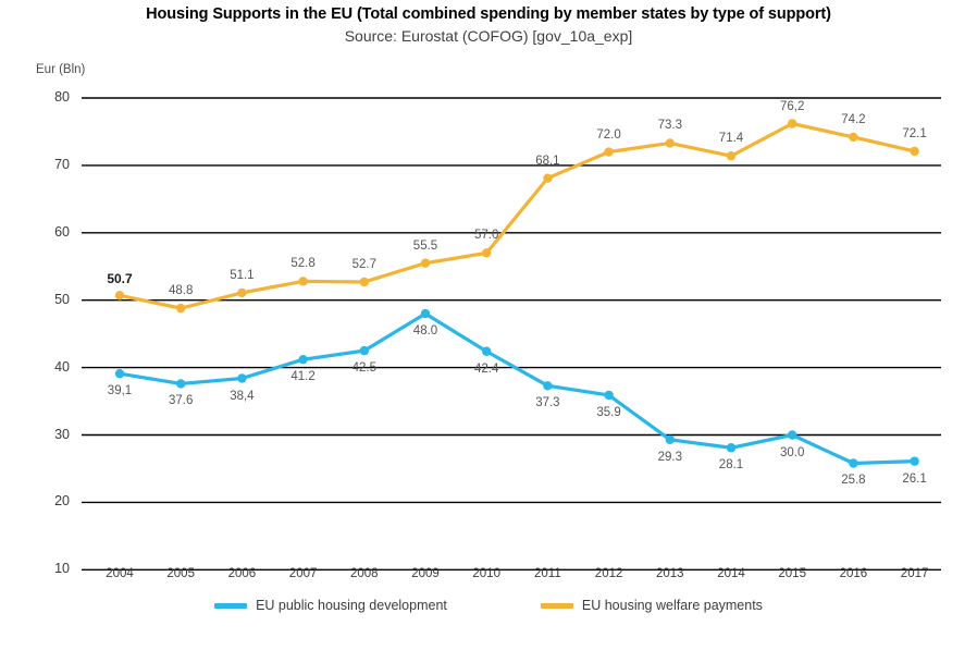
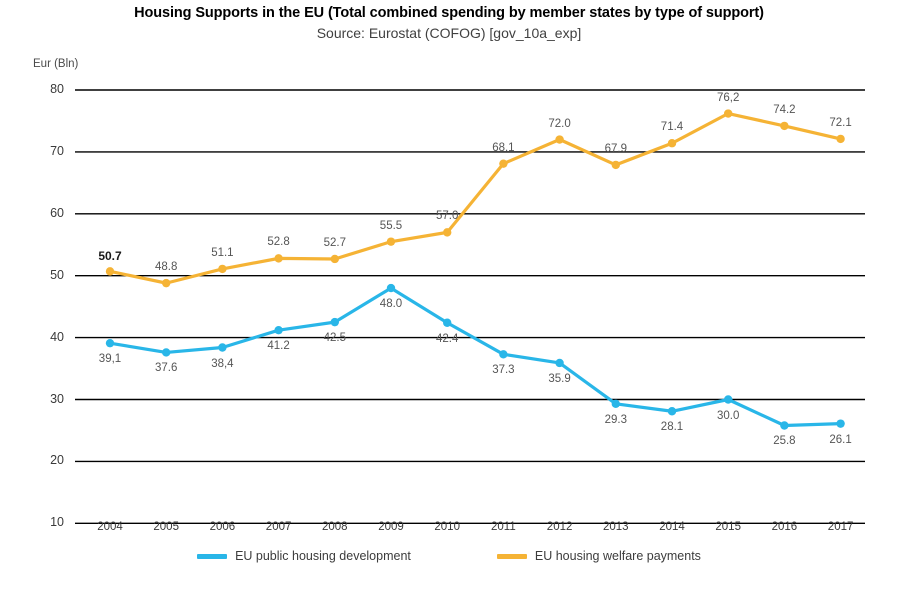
EU housing welfare payments/2013: 73.3 -> 67.9
